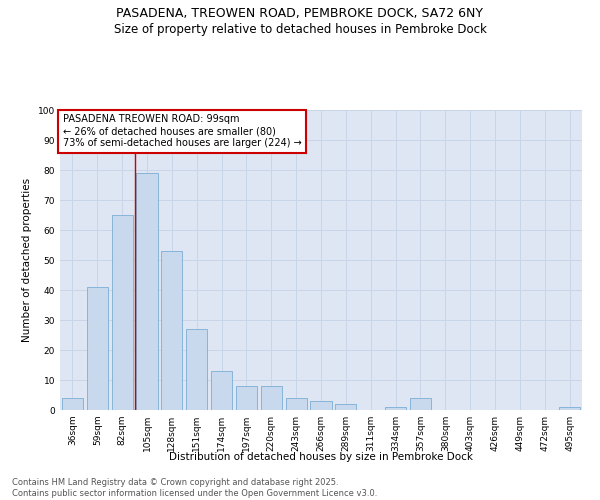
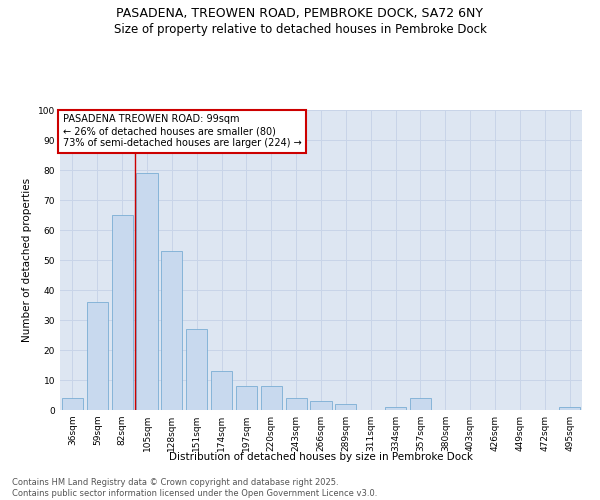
59sqm: 41 -> 36
